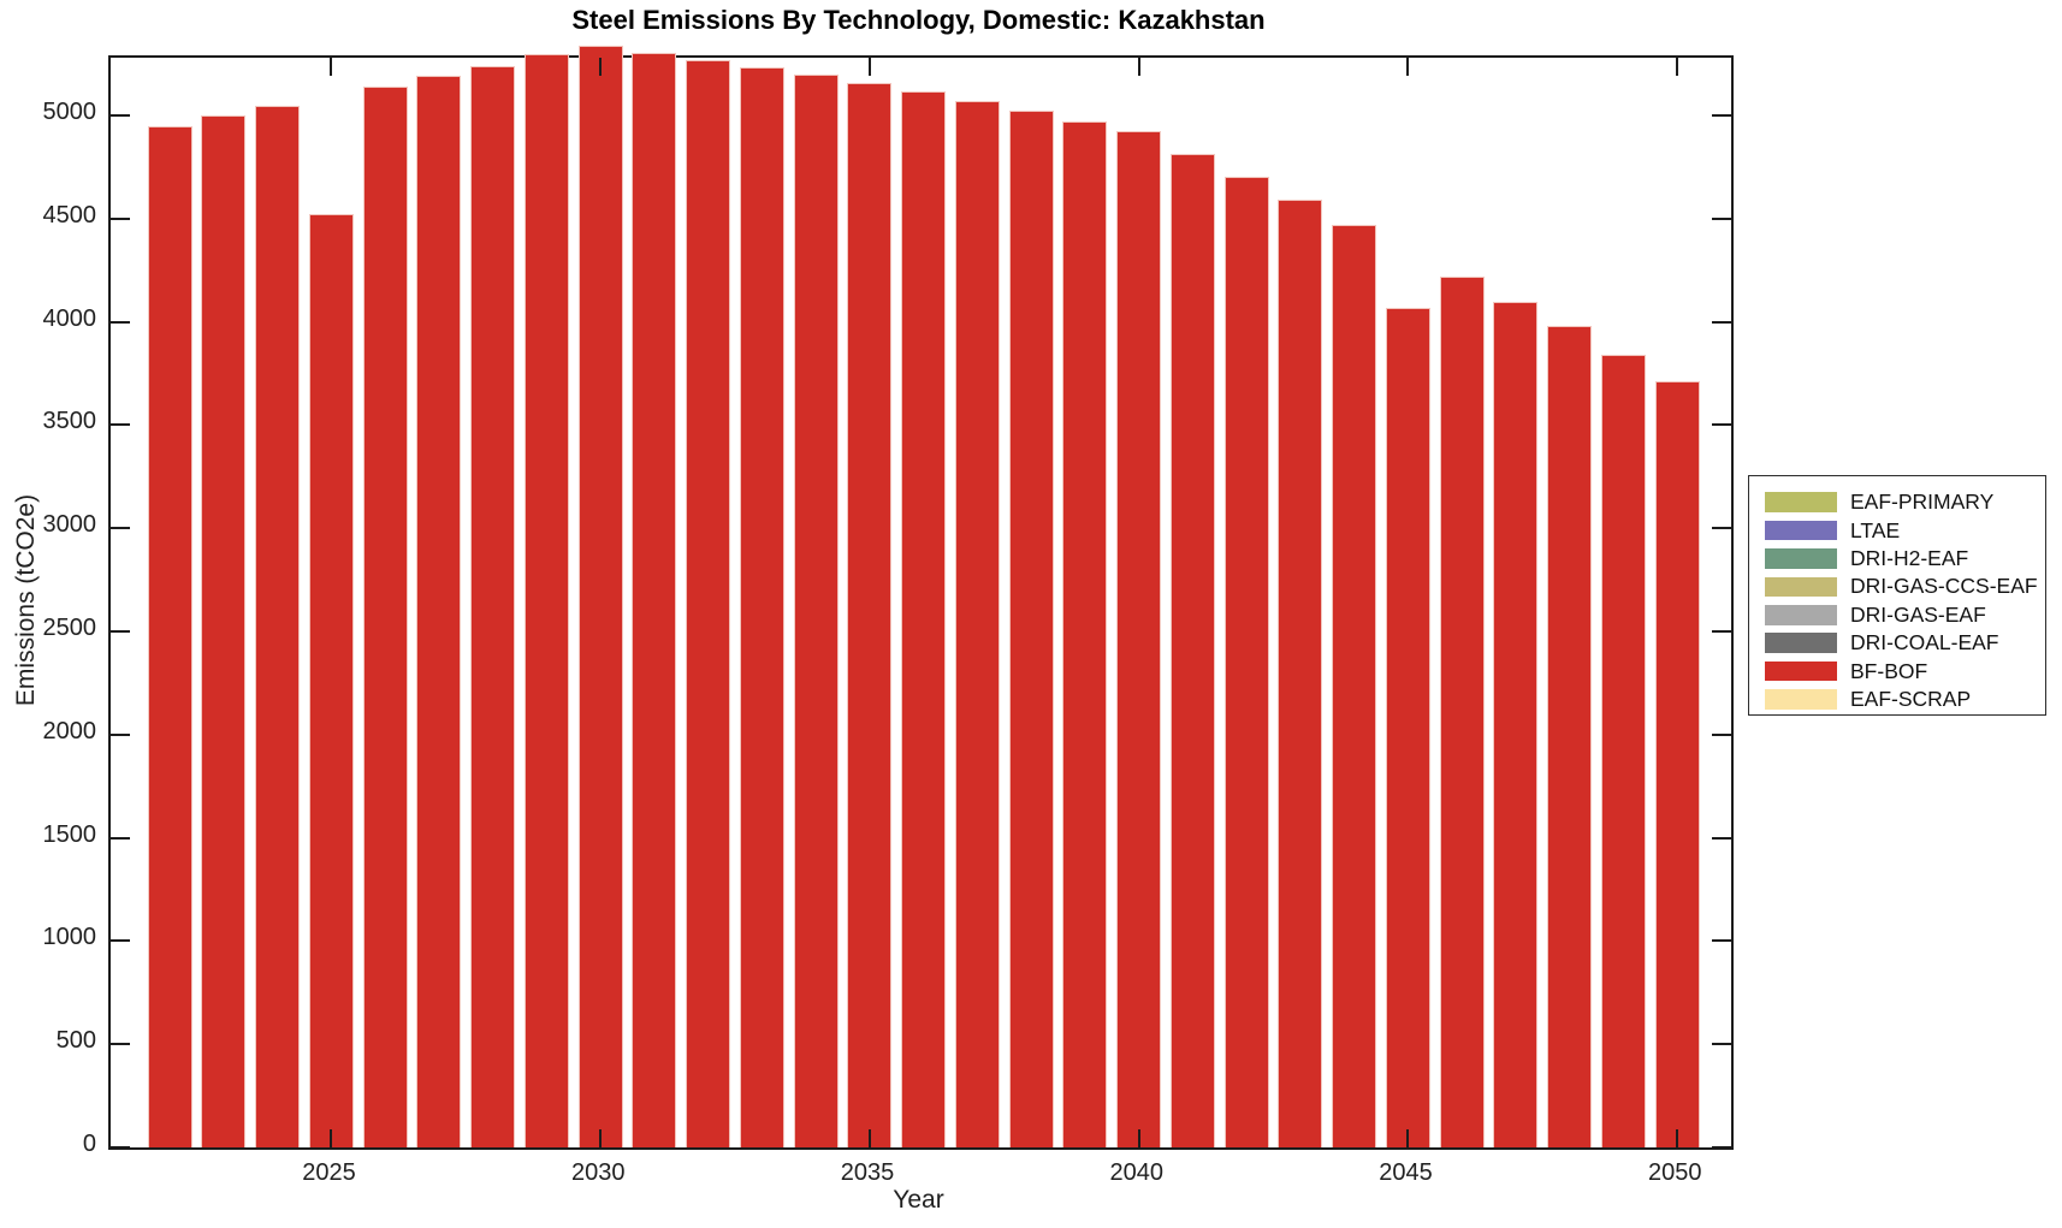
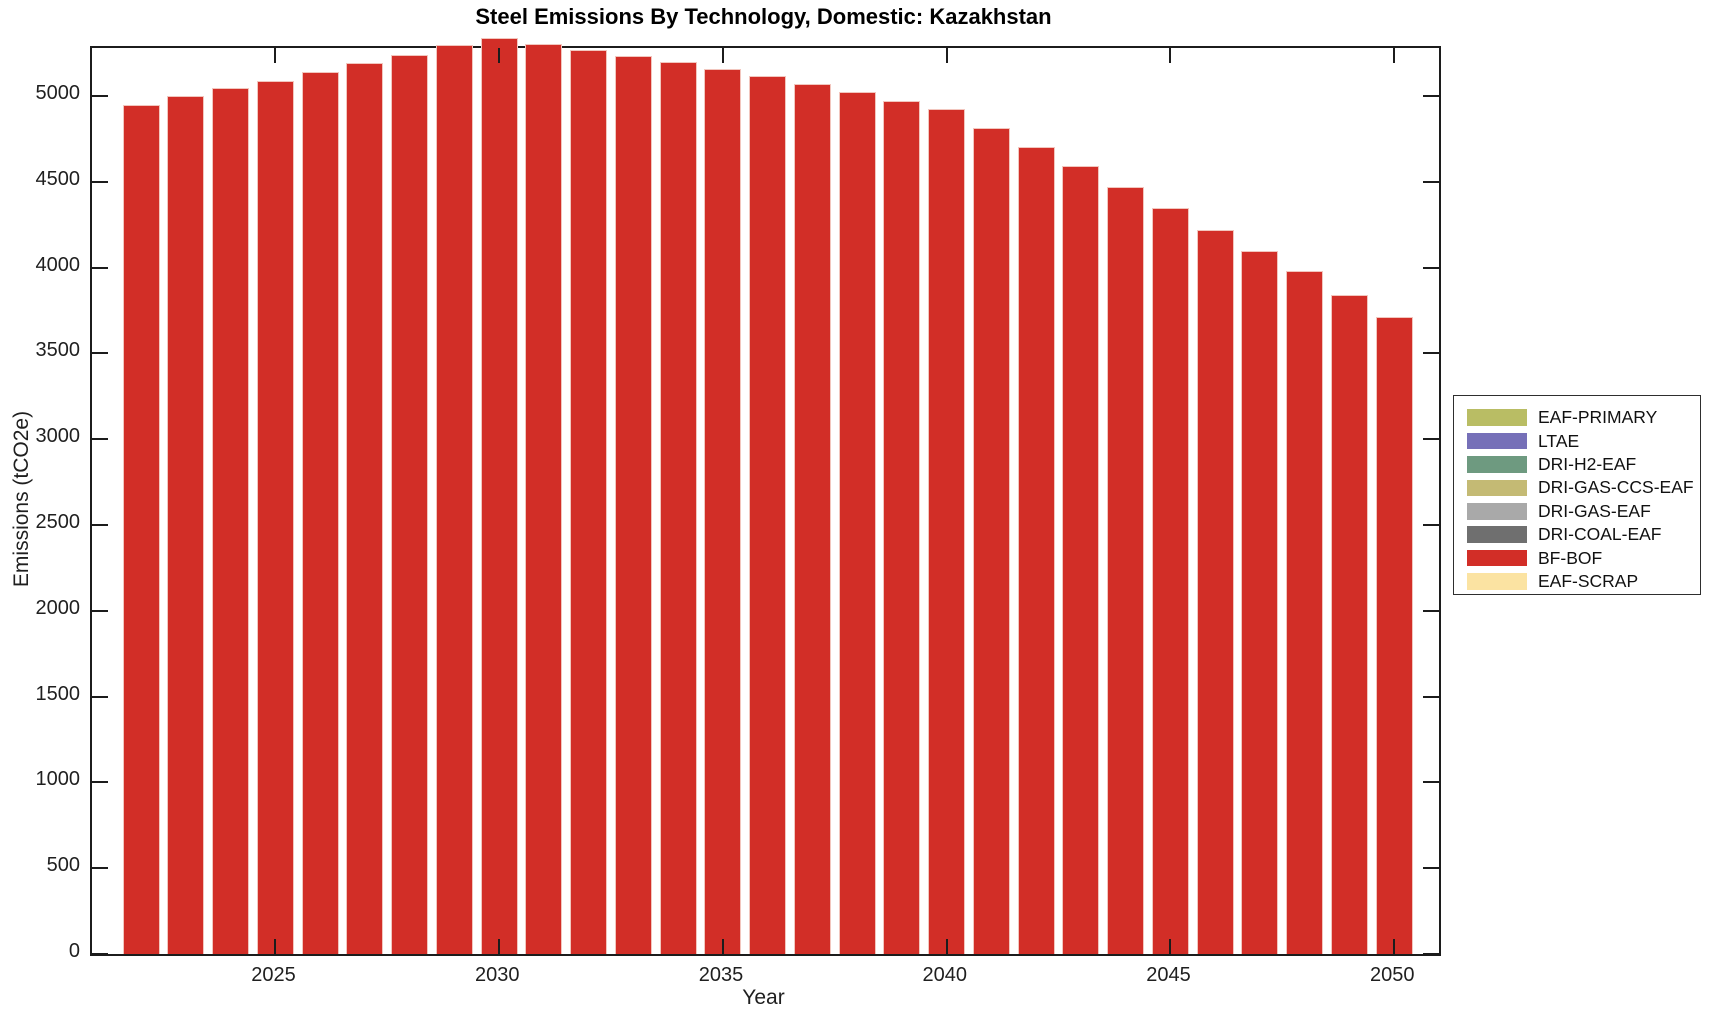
2025: 4520 -> 5090
2045: 4070 -> 4340
